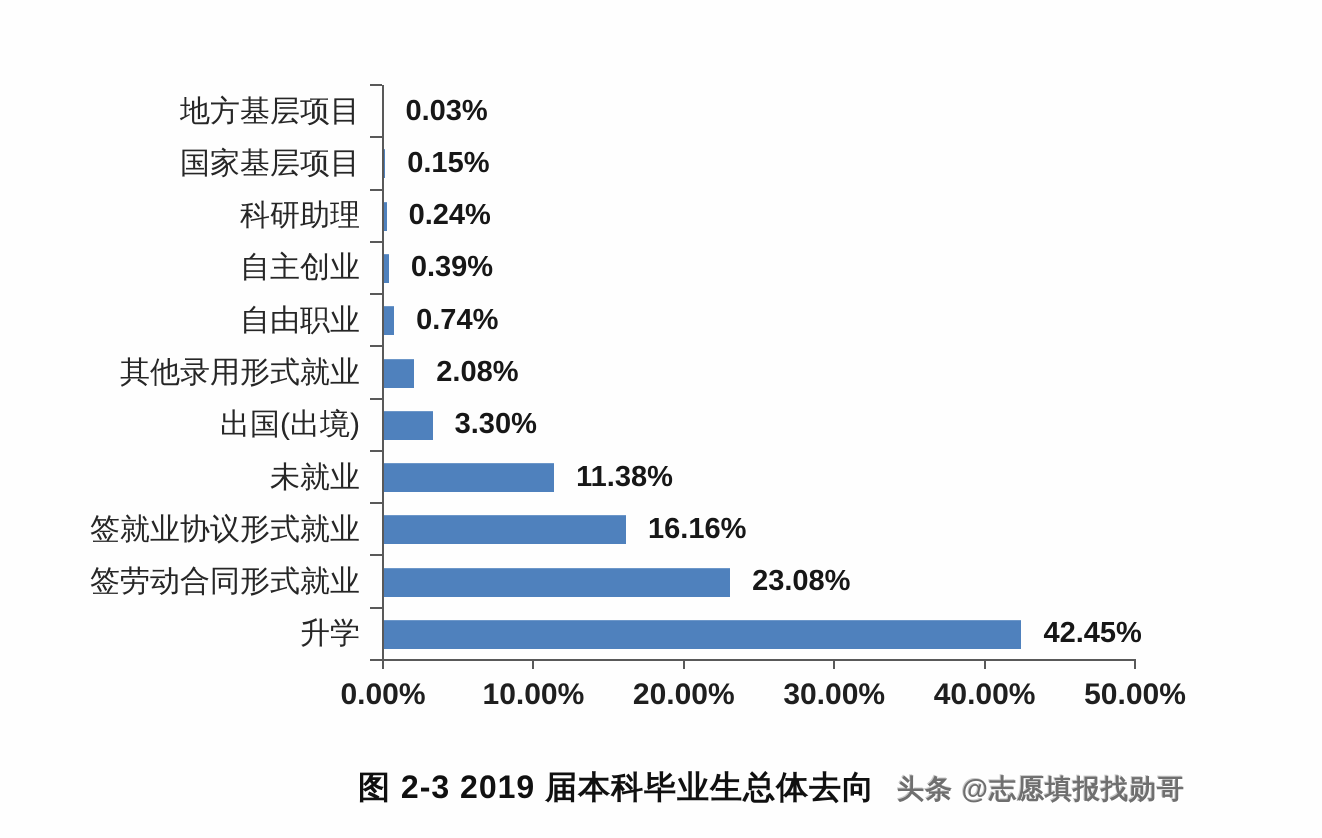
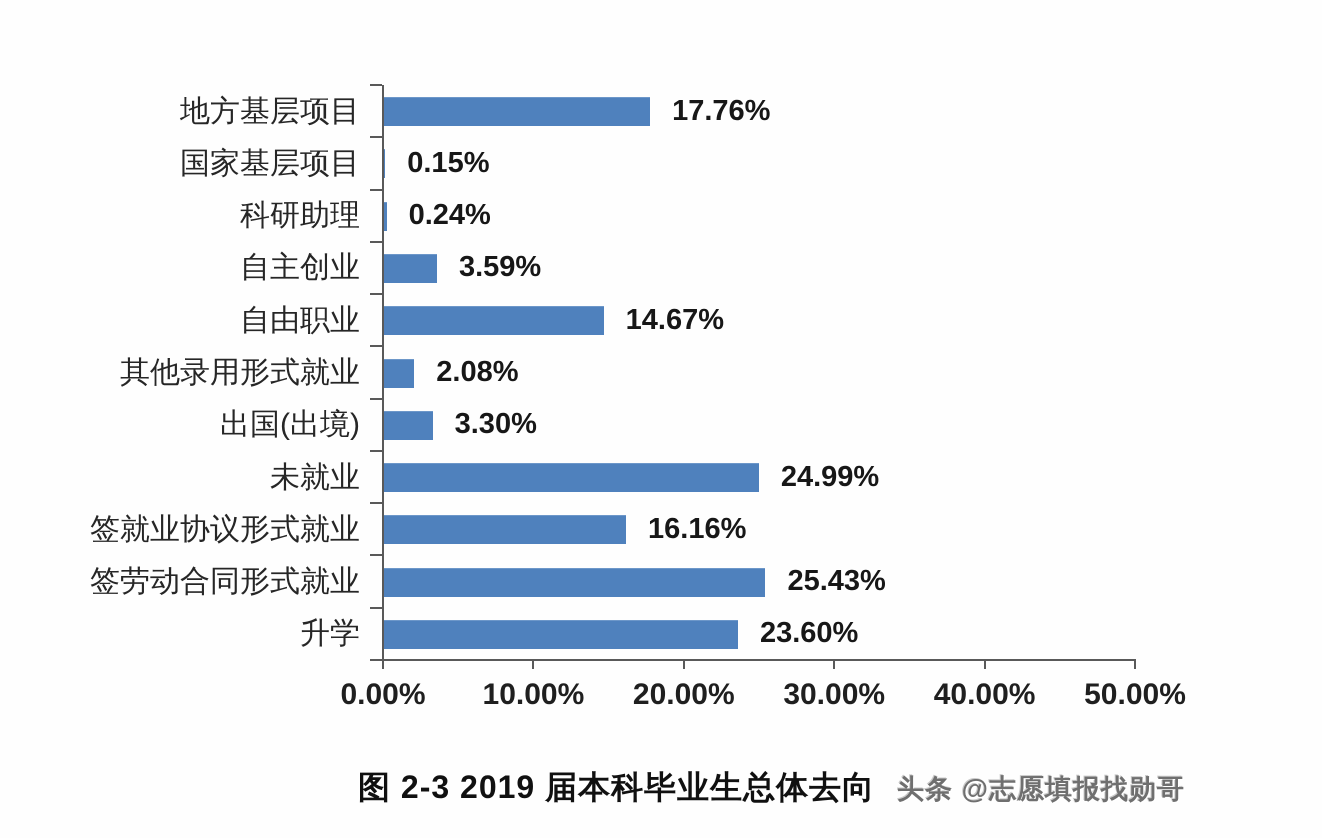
地方基层项目: 0.03% -> 17.76%
自主创业: 0.39% -> 3.59%
自由职业: 0.74% -> 14.67%
未就业: 11.38% -> 24.99%
签劳动合同形式就业: 23.08% -> 25.43%
升学: 42.45% -> 23.60%
